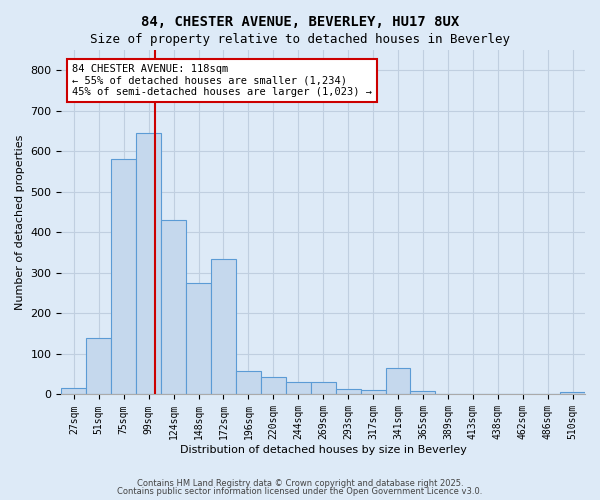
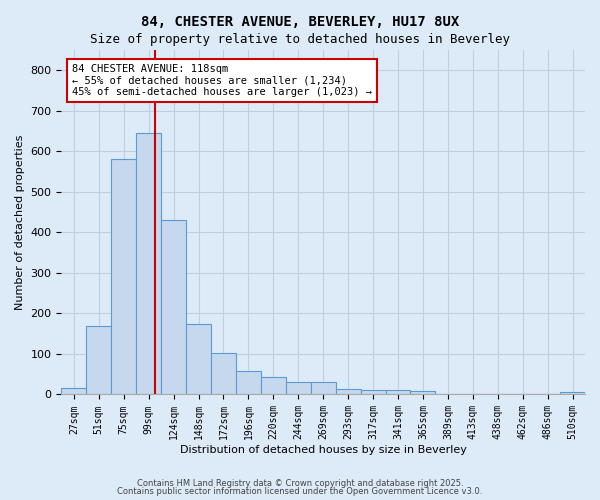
51sqm: 140 -> 168
148sqm: 275 -> 175
172sqm: 335 -> 103
341sqm: 65 -> 10
